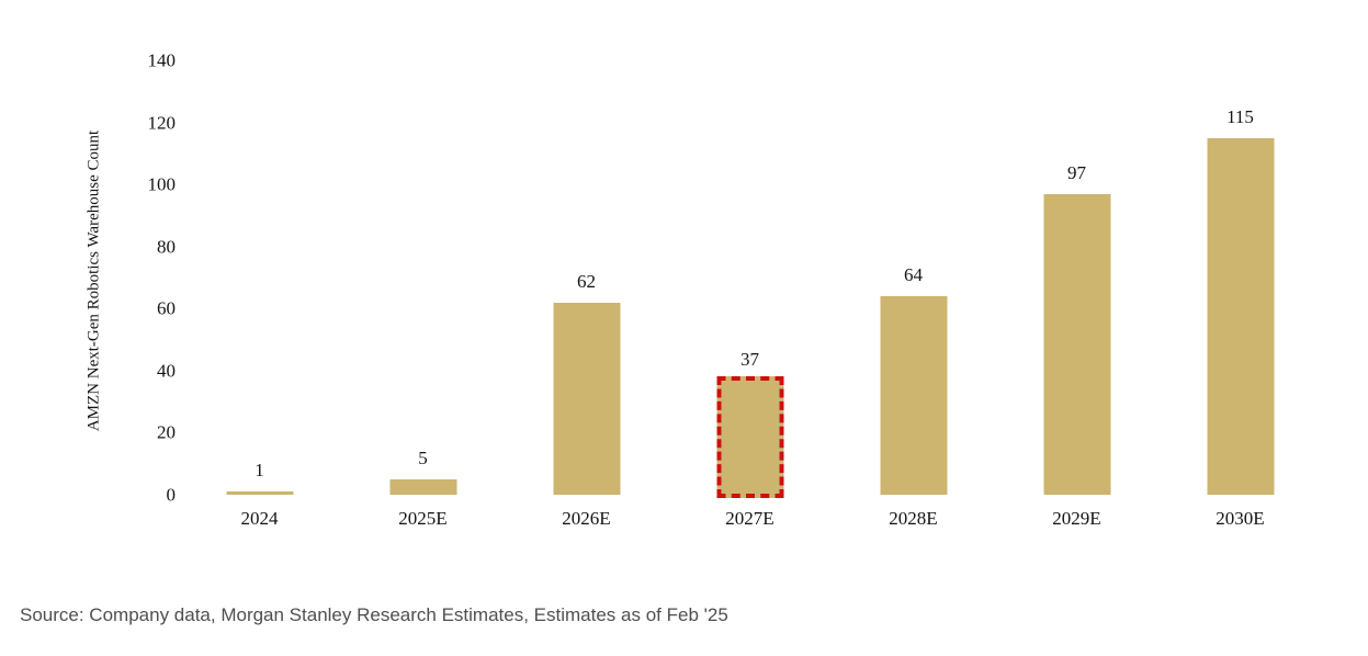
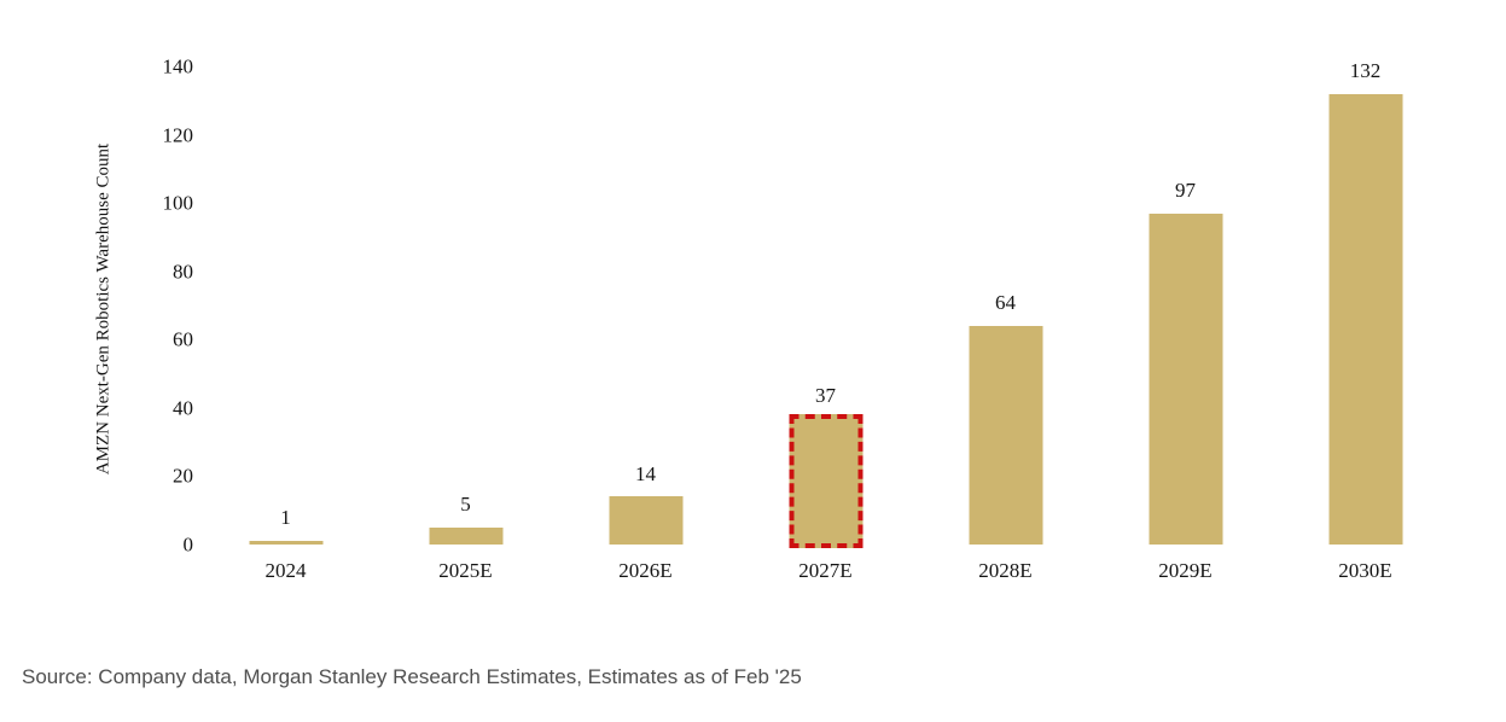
2026E: 62 -> 14
2030E: 115 -> 132
